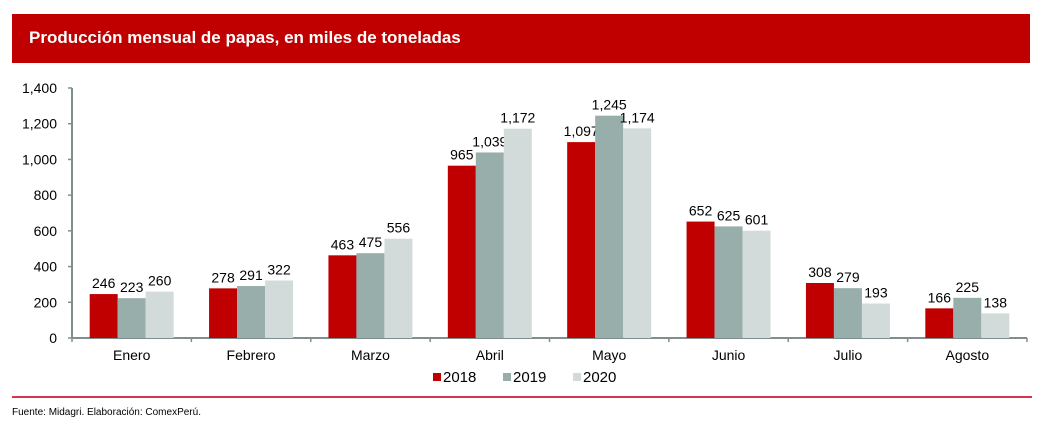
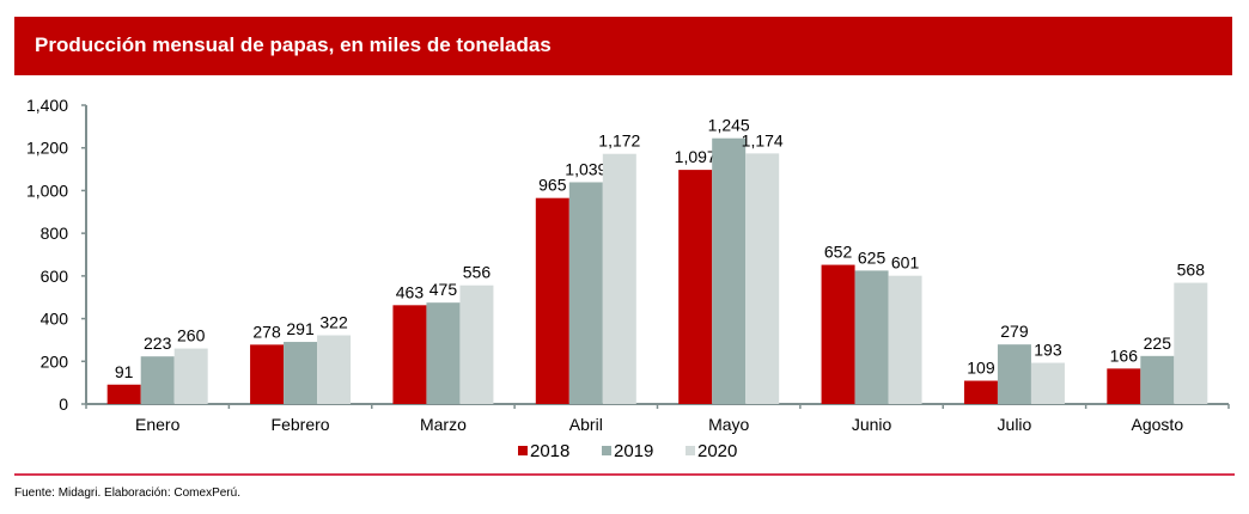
2018/Enero: 246 -> 91
2018/Julio: 308 -> 109
2020/Agosto: 138 -> 568
